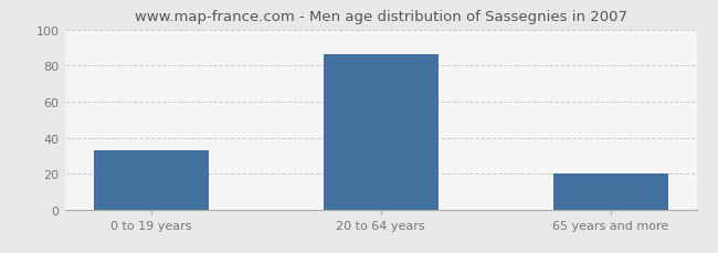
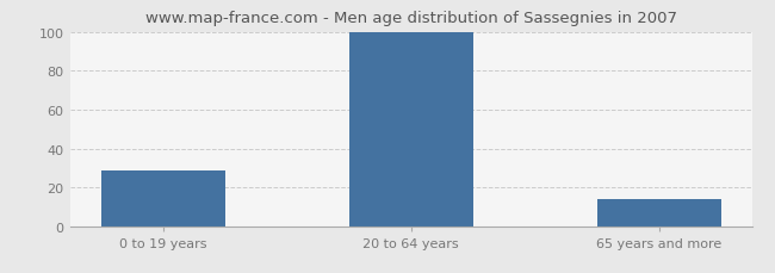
0 to 19 years: 33 -> 29
20 to 64 years: 86 -> 100
65 years and more: 20 -> 14
